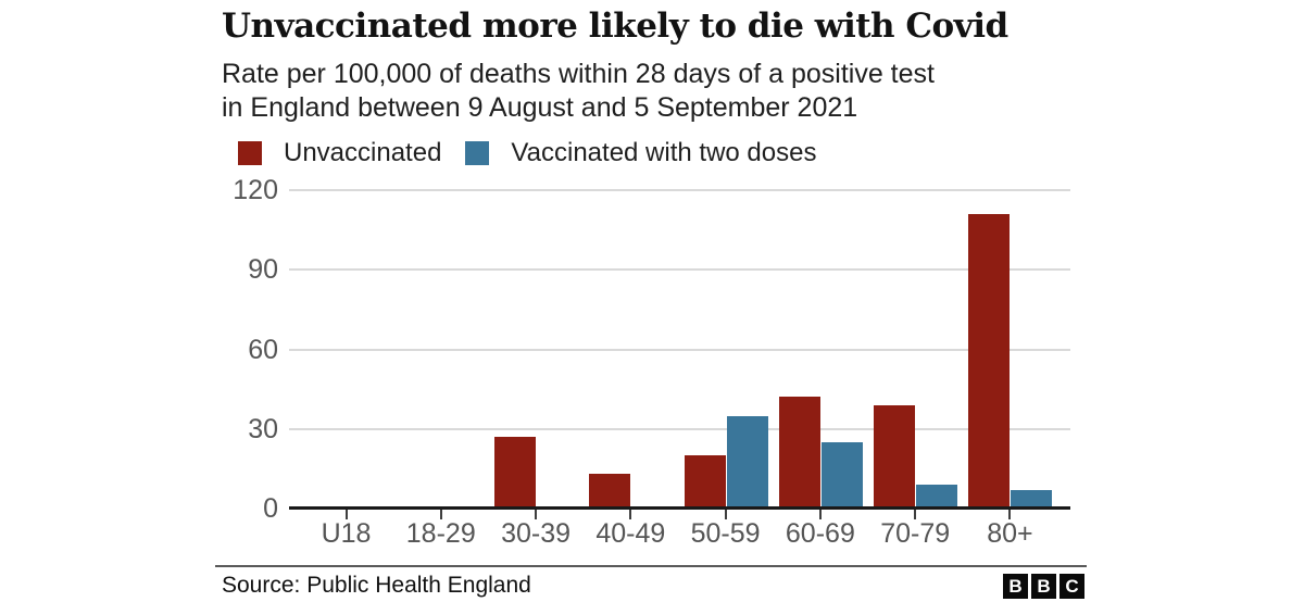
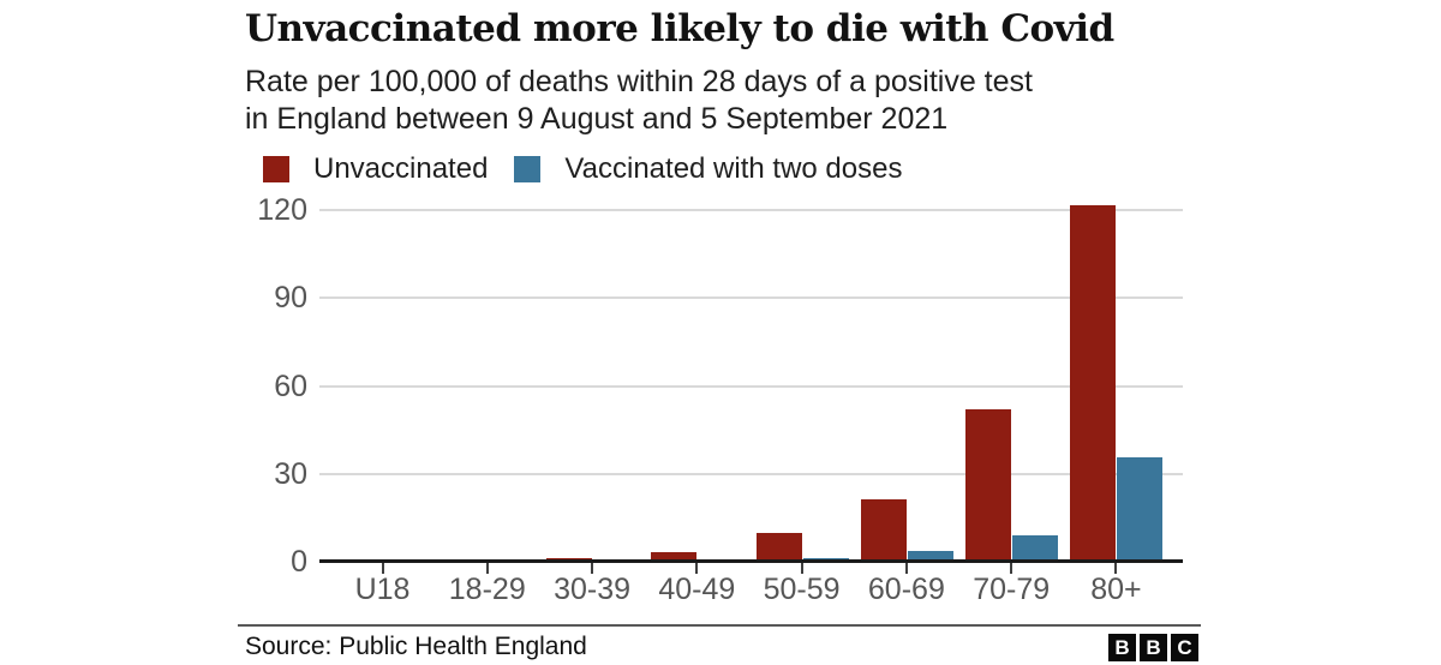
Unvaccinated/30-39: 27 -> 1
Unvaccinated/40-49: 13 -> 3
Unvaccinated/50-59: 20 -> 10
Vaccinated with two doses/50-59: 35 -> 1
Unvaccinated/60-69: 42 -> 21
Vaccinated with two doses/60-69: 25 -> 4
Unvaccinated/70-79: 39 -> 52
Unvaccinated/80+: 111 -> 122
Vaccinated with two doses/80+: 7 -> 36
